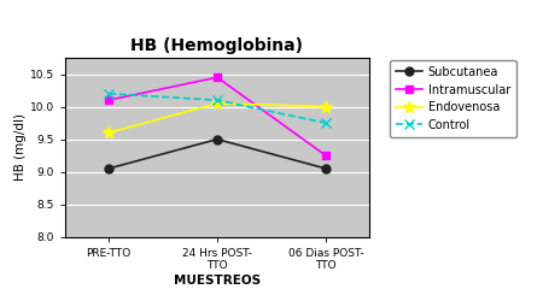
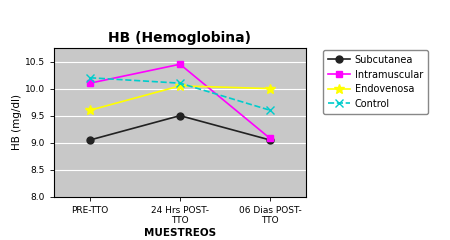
Intramuscular/06 Dias POST- TTO: 9.25 -> 9.08
Control/06 Dias POST- TTO: 9.75 -> 9.60
